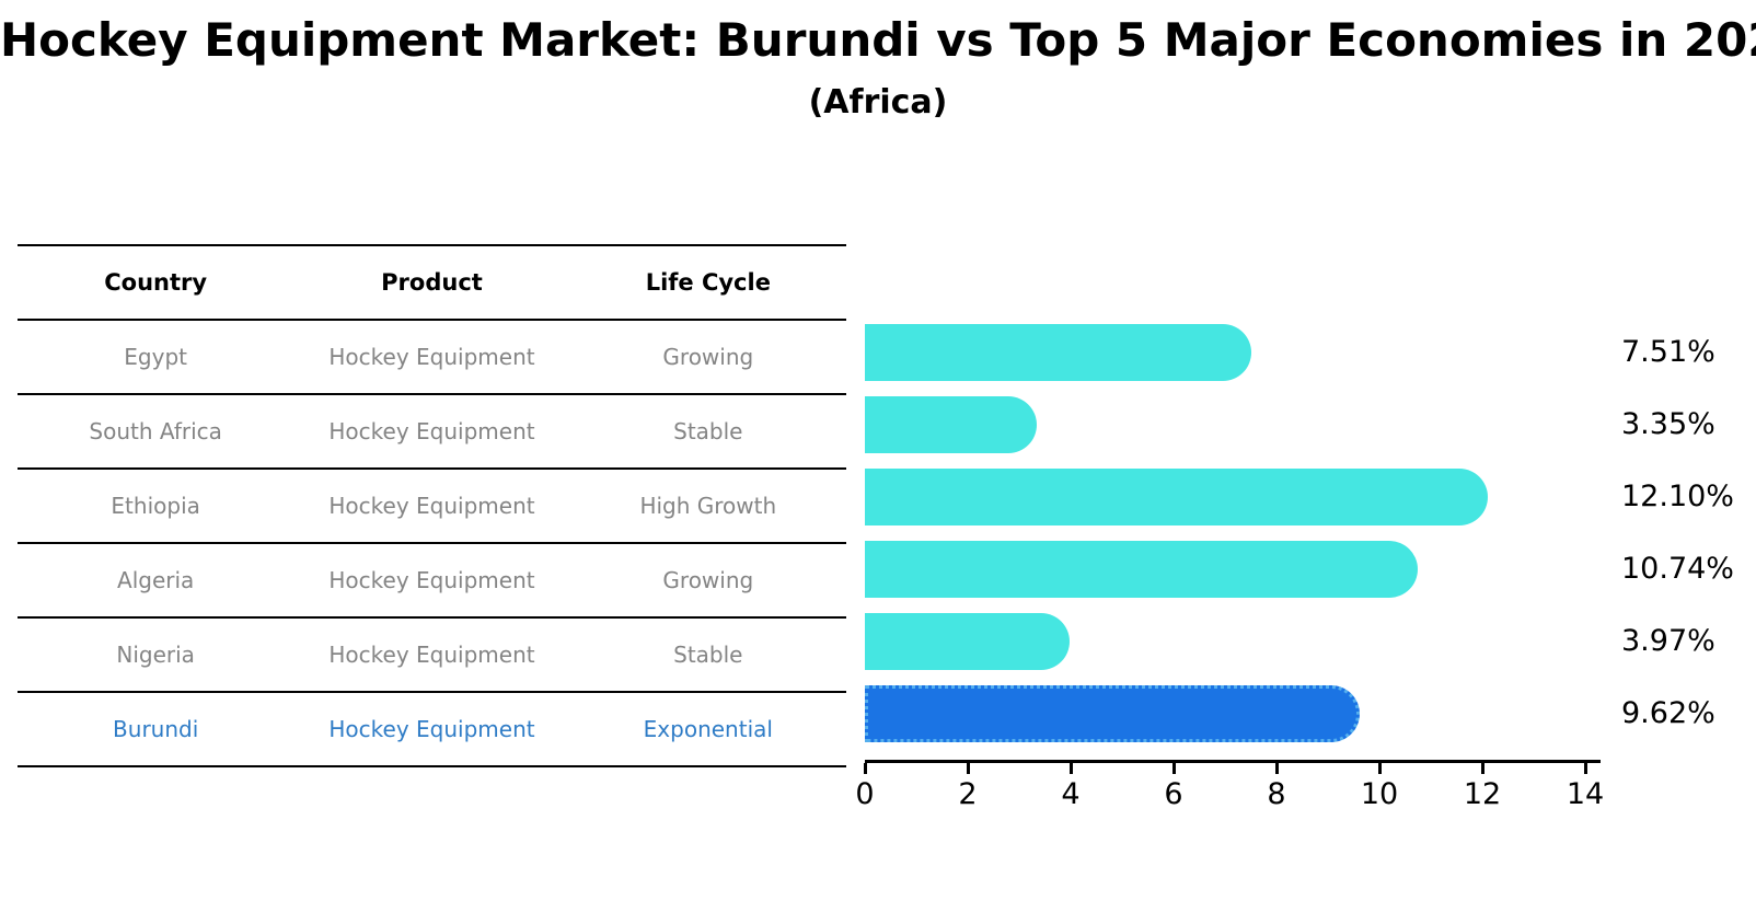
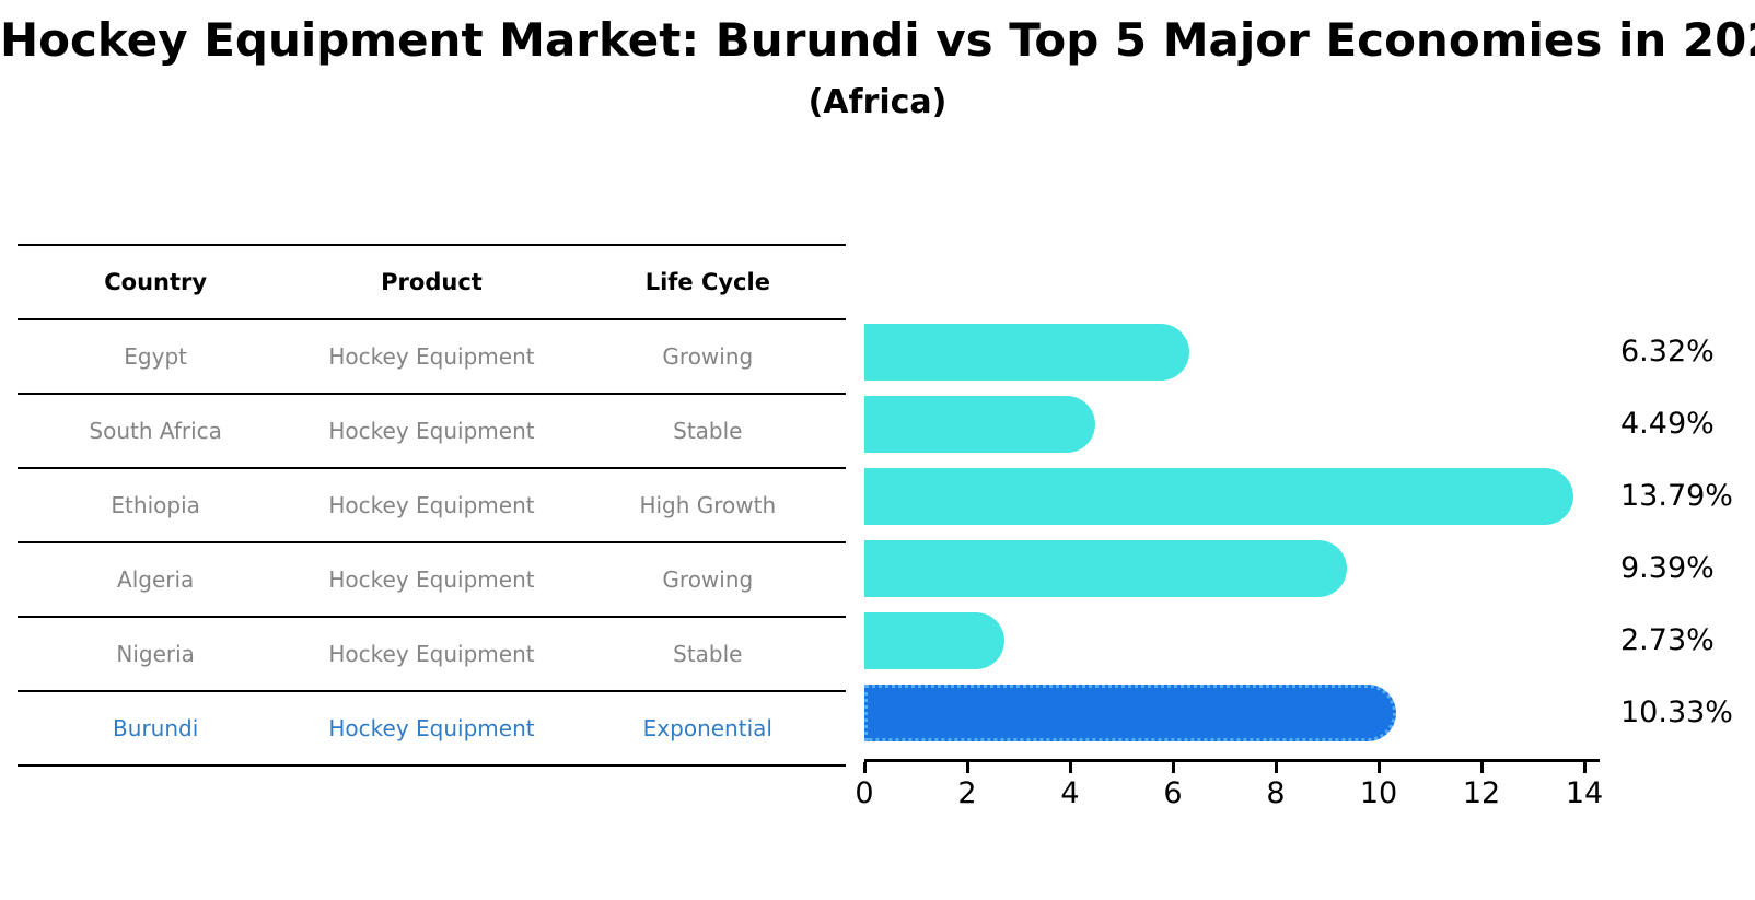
Egypt: 7.51% -> 6.32%
South Africa: 3.35% -> 4.49%
Ethiopia: 12.10% -> 13.79%
Algeria: 10.74% -> 9.39%
Nigeria: 3.97% -> 2.73%
Burundi: 9.62% -> 10.33%
